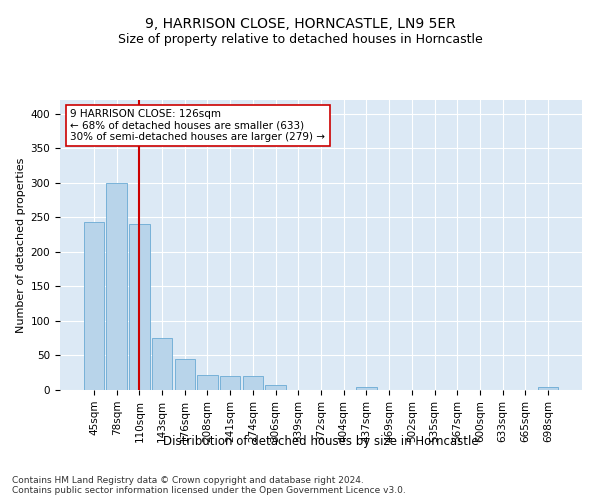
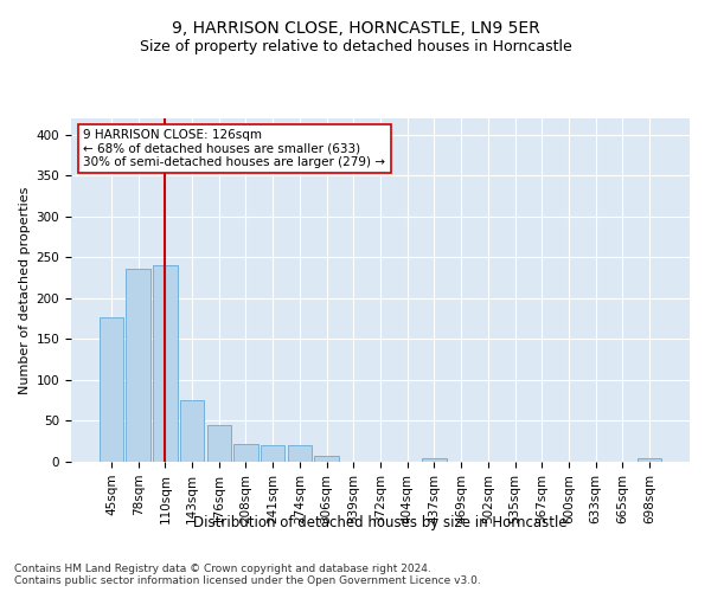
45sqm: 243 -> 176
78sqm: 300 -> 236
